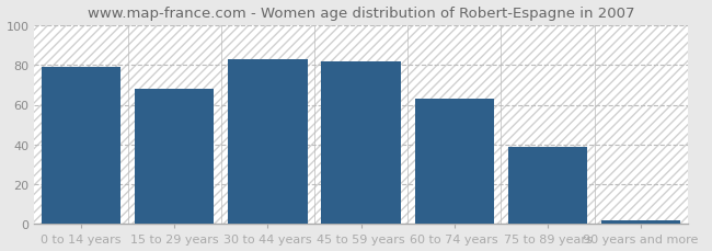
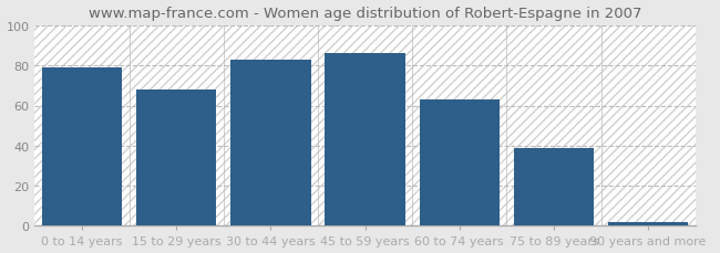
45 to 59 years: 82 -> 86
